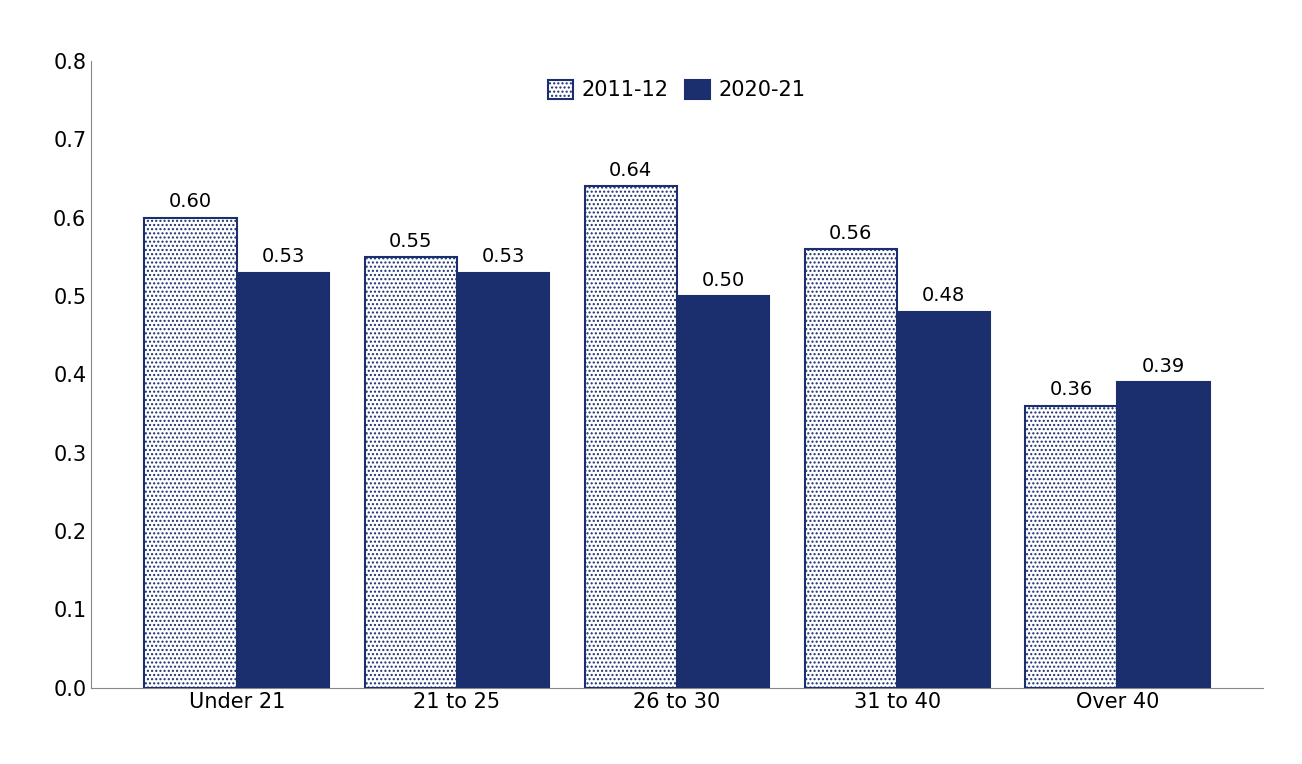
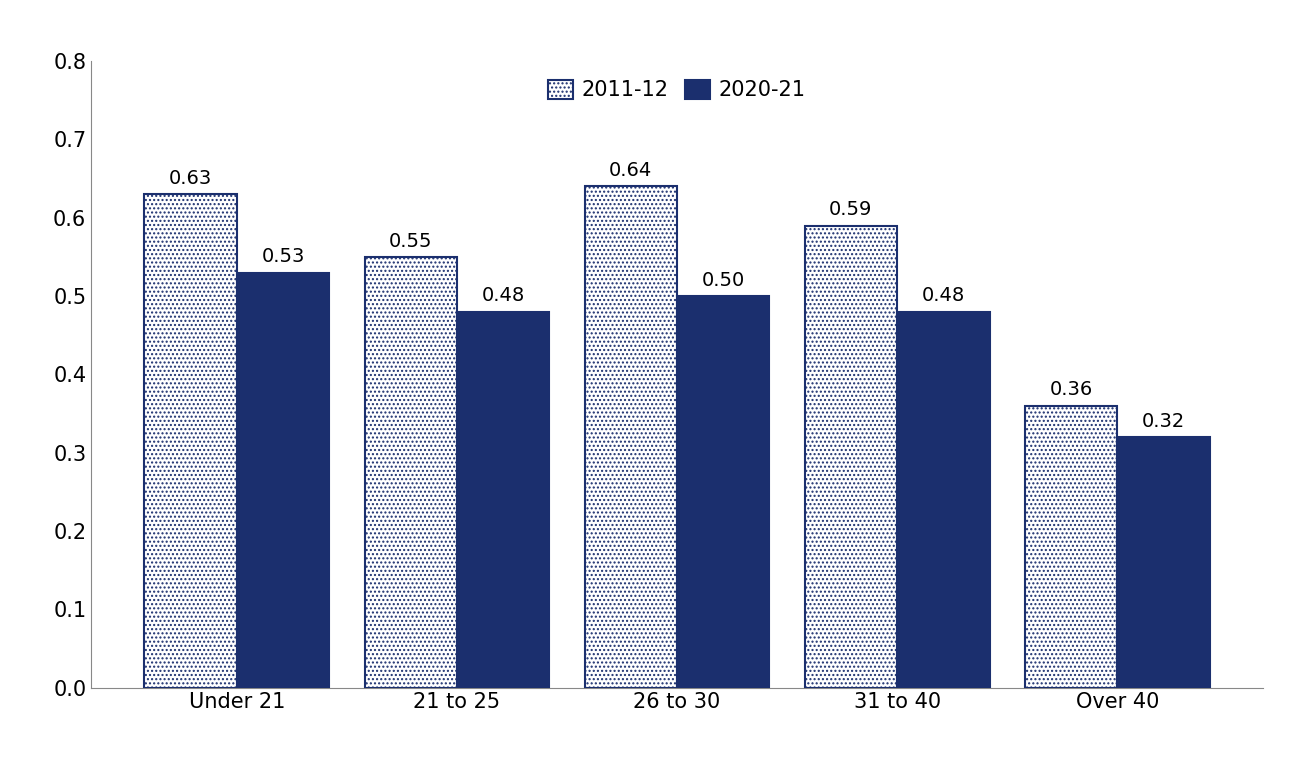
2011-12/Under 21: 0.60 -> 0.63
2020-21/21 to 25: 0.53 -> 0.48
2011-12/31 to 40: 0.56 -> 0.59
2020-21/Over 40: 0.39 -> 0.32
